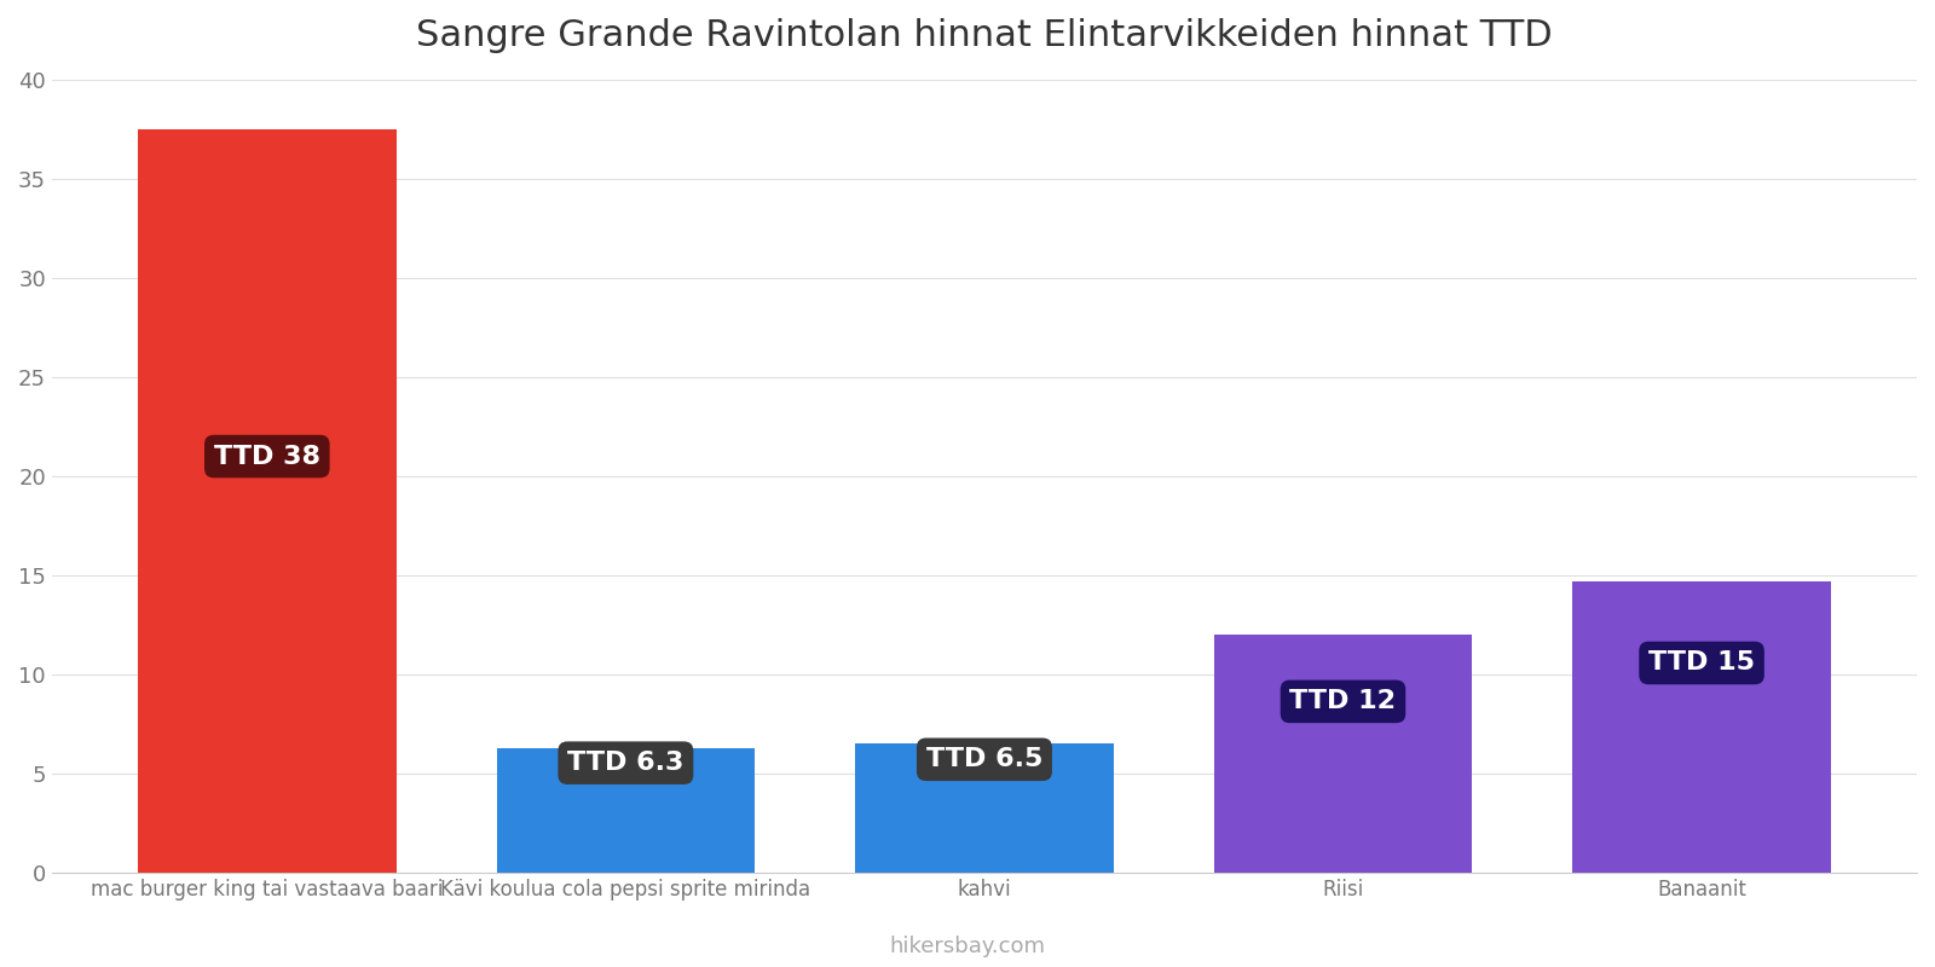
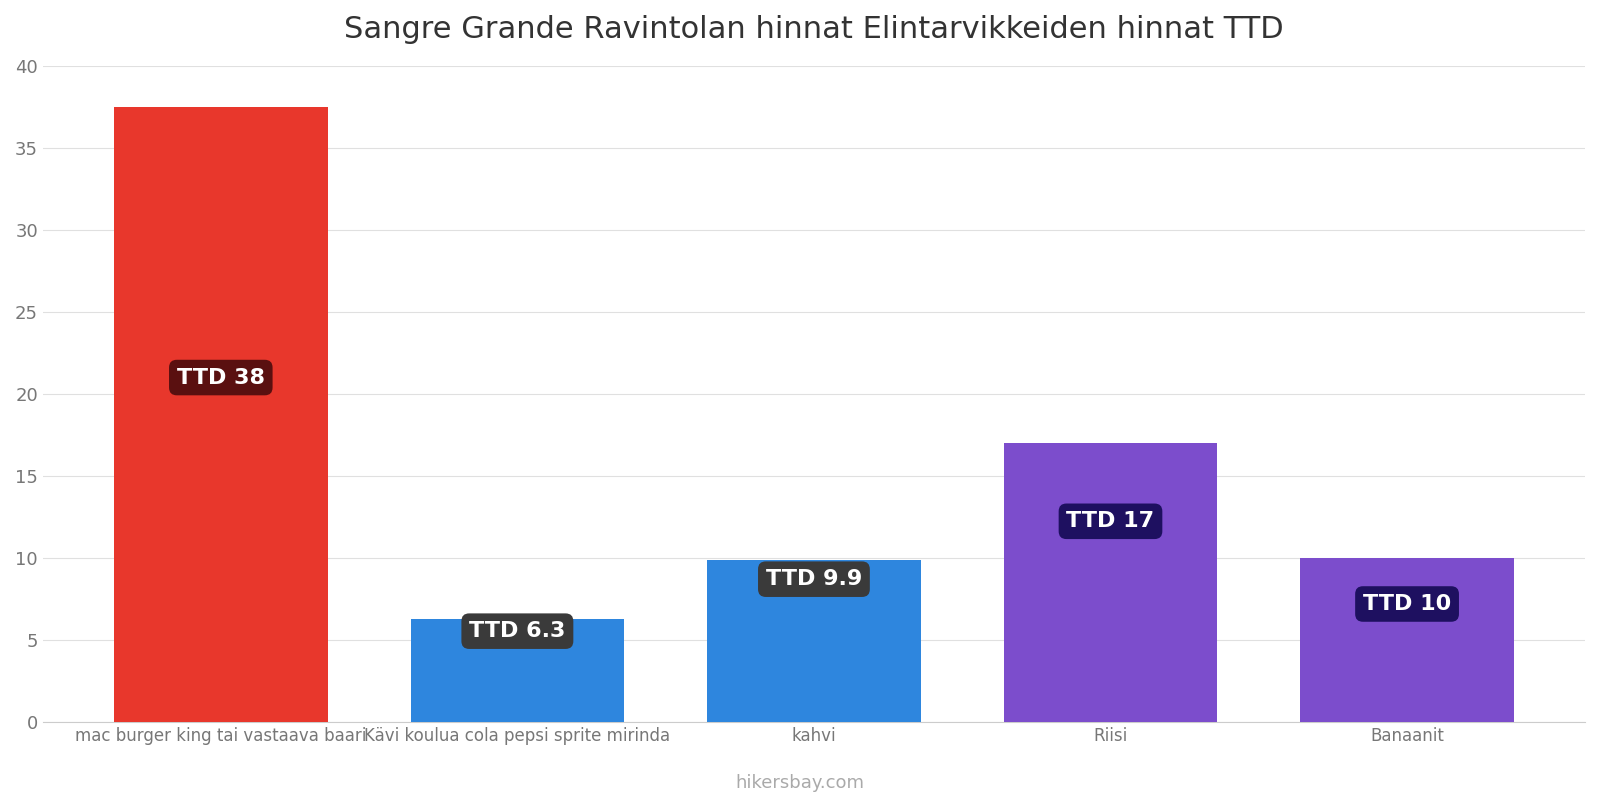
kahvi: 6.5 -> 9.9
Riisi: 12 -> 17
Banaanit: 15 -> 10
